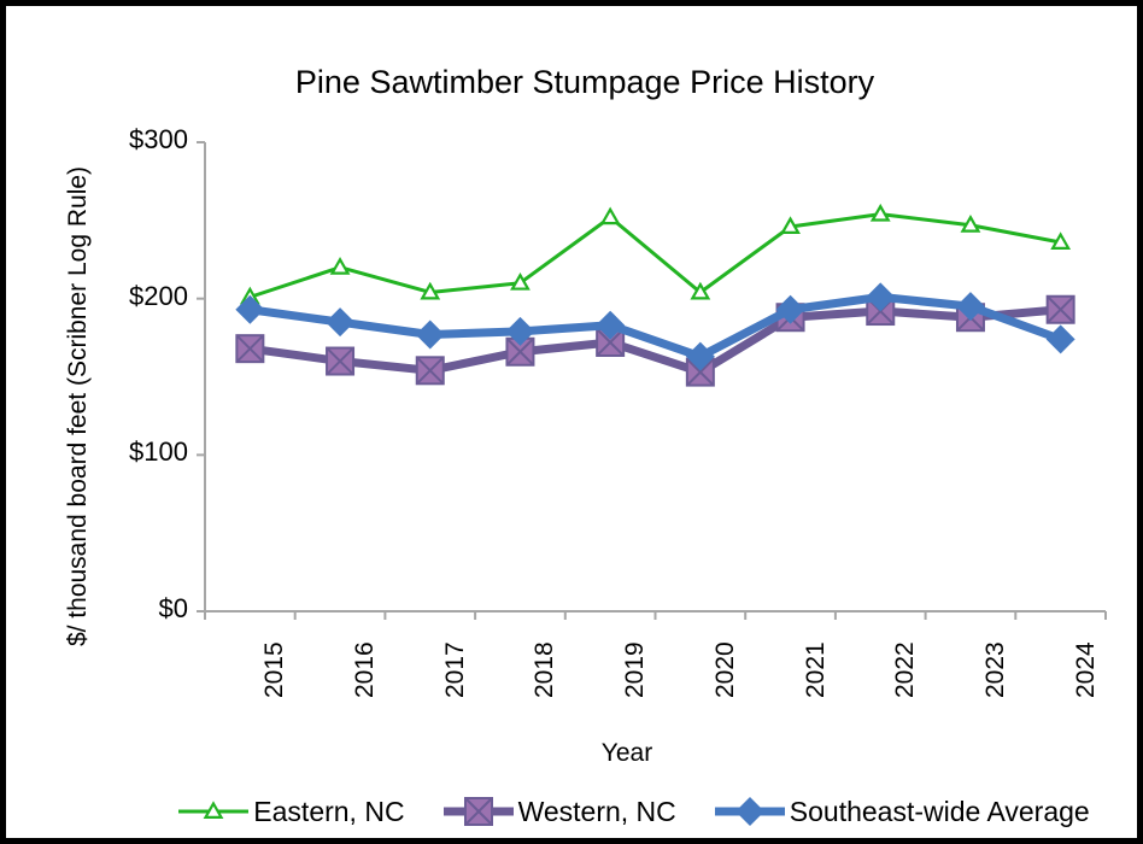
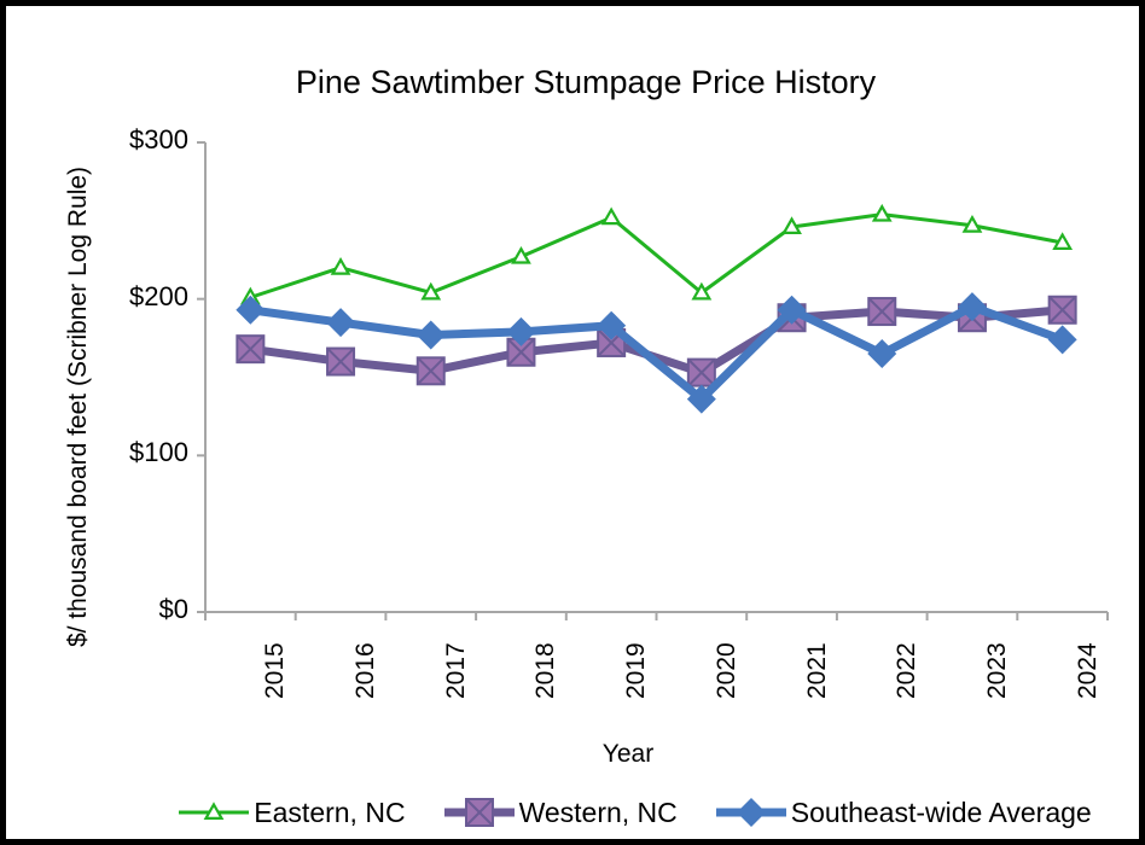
Eastern, NC/2018: $210 -> $227
Southeast-wide Average/2020: $163 -> $136
Southeast-wide Average/2022: $201 -> $165
